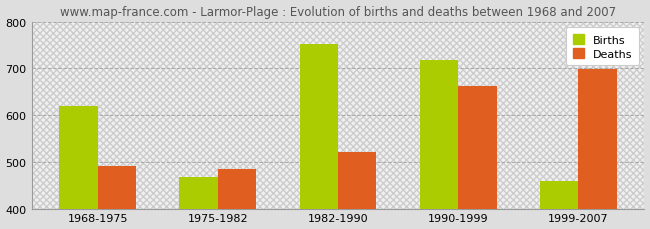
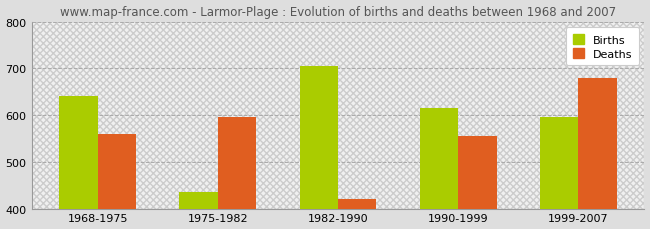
Births/1968-1975: 620 -> 640
Deaths/1968-1975: 492 -> 560
Births/1975-1982: 468 -> 435
Deaths/1975-1982: 485 -> 595
Births/1982-1990: 752 -> 705
Deaths/1982-1990: 522 -> 420
Births/1990-1999: 717 -> 615
Deaths/1990-1999: 662 -> 555
Births/1999-2007: 460 -> 595
Deaths/1999-2007: 698 -> 680
